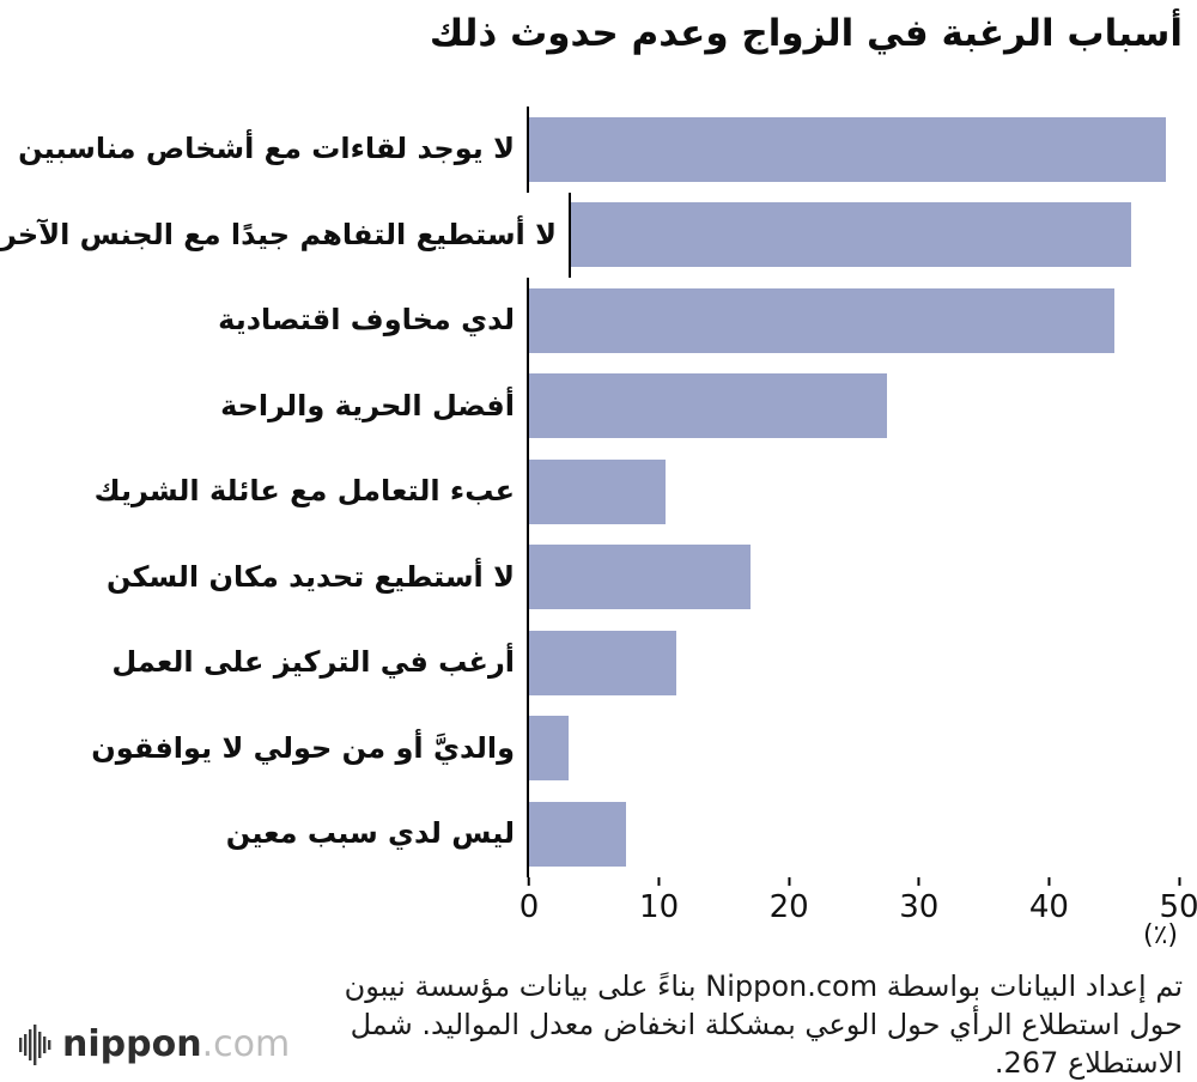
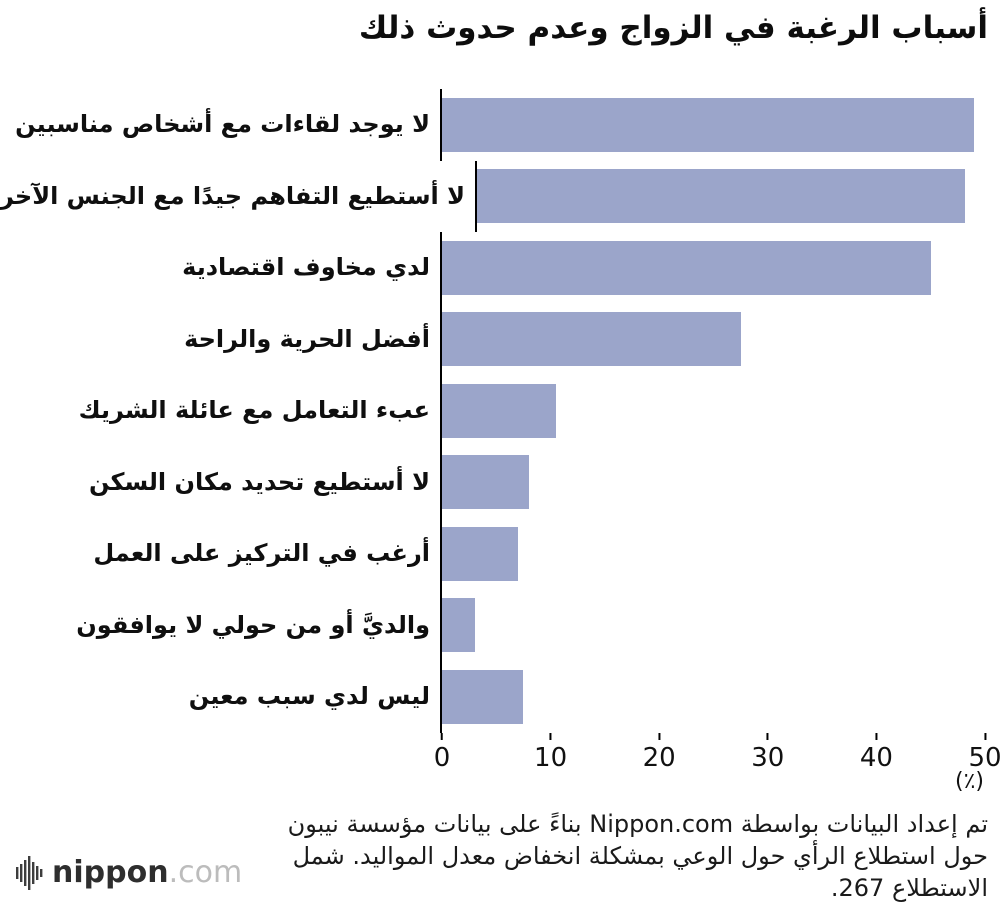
لا أستطيع التفاهم جيدًا مع الجنس الآخر: 46.1 -> 48.0
لا أستطيع تحديد مكان السكن: 17.0 -> 8.0
أرغب في التركيز على العمل: 11.3 -> 7.0
